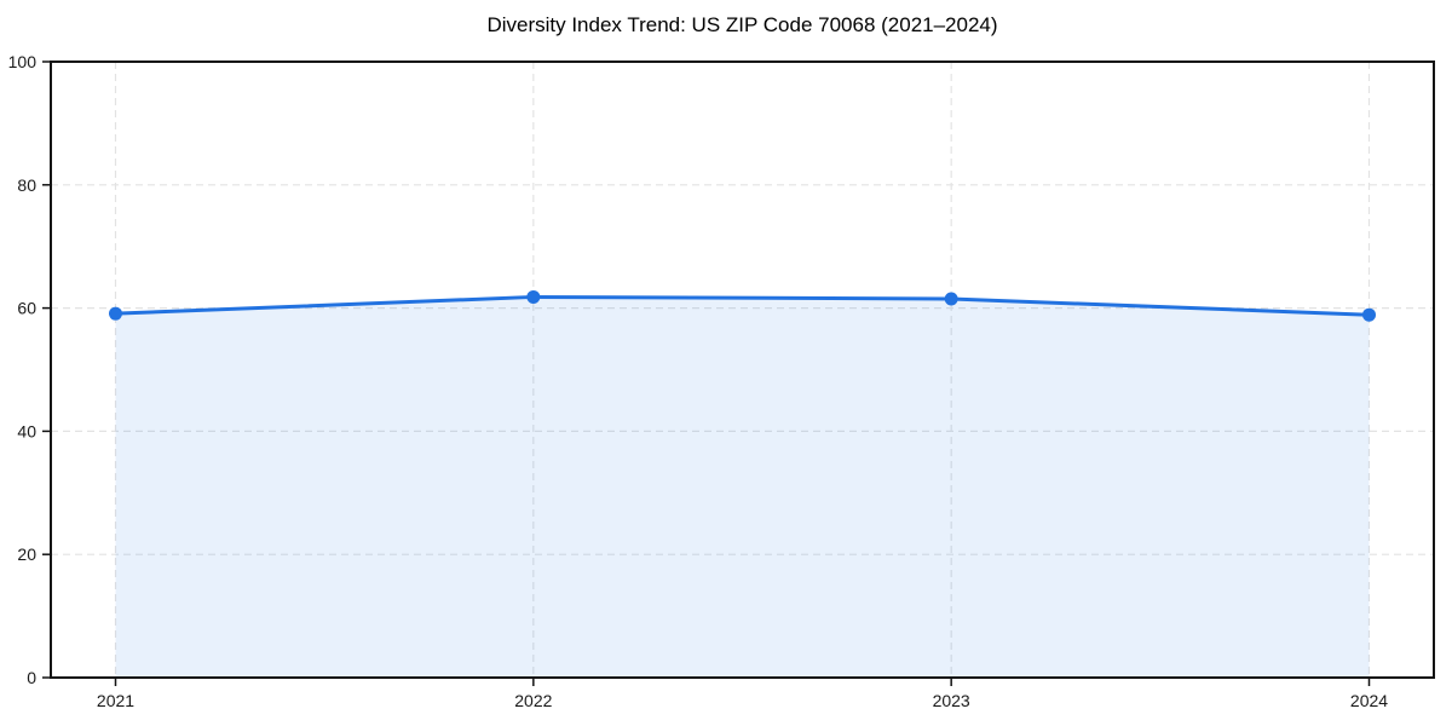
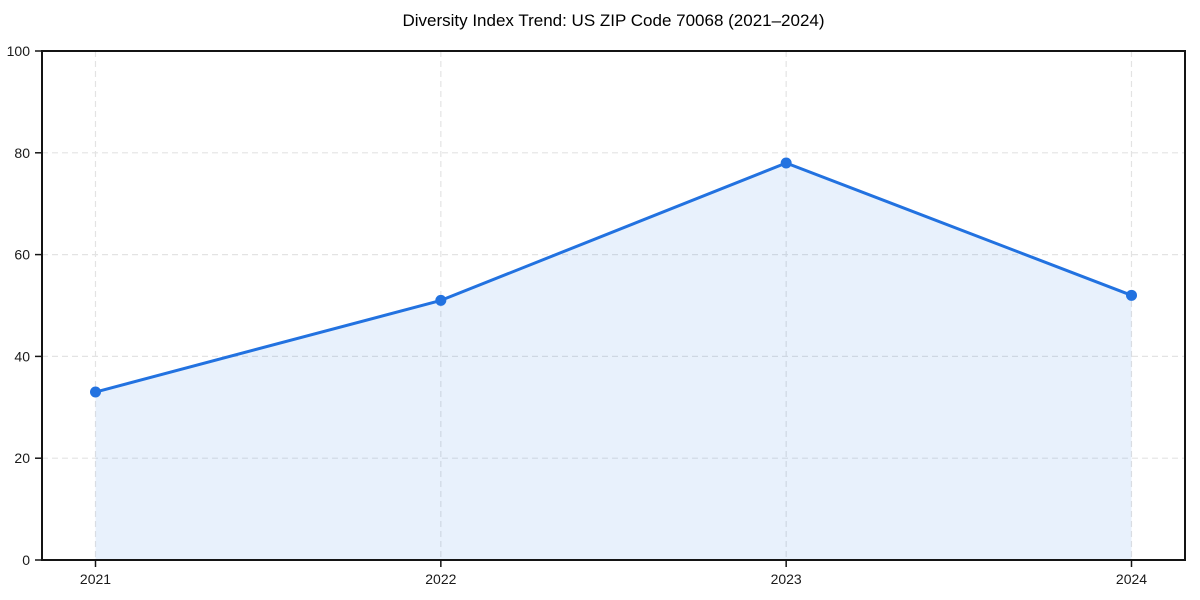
2021: 59 -> 33
2022: 62 -> 51
2023: 62 -> 78
2024: 59 -> 52
